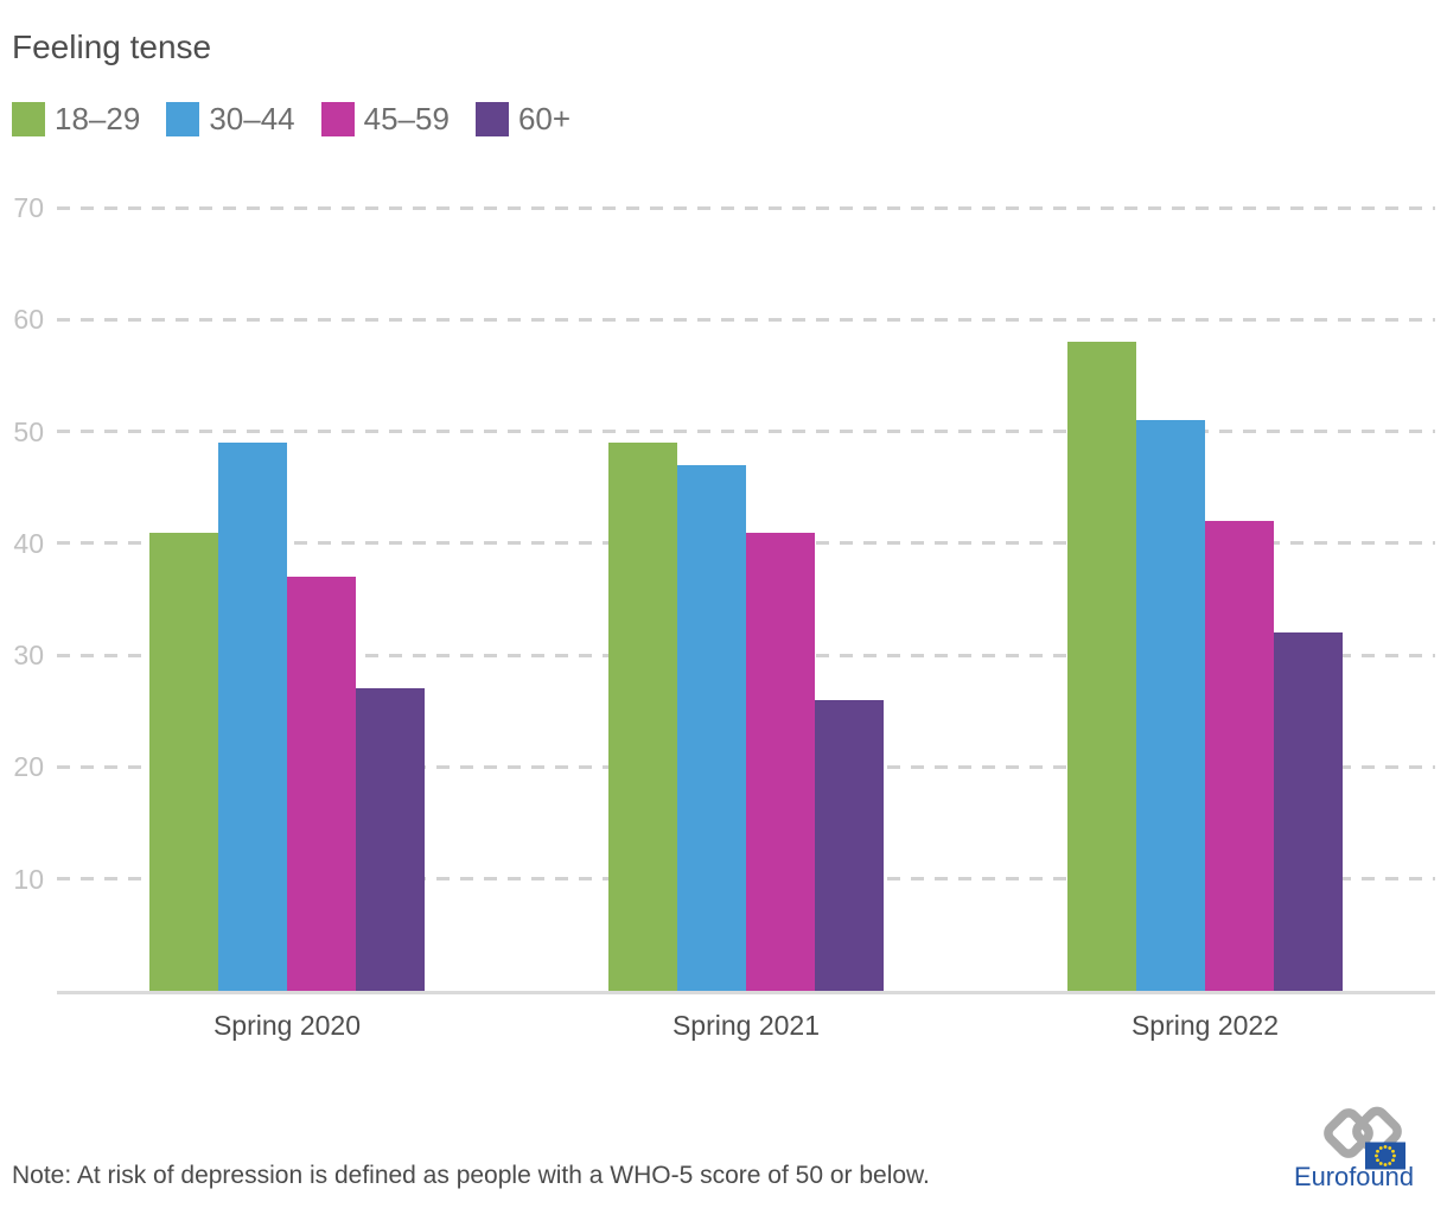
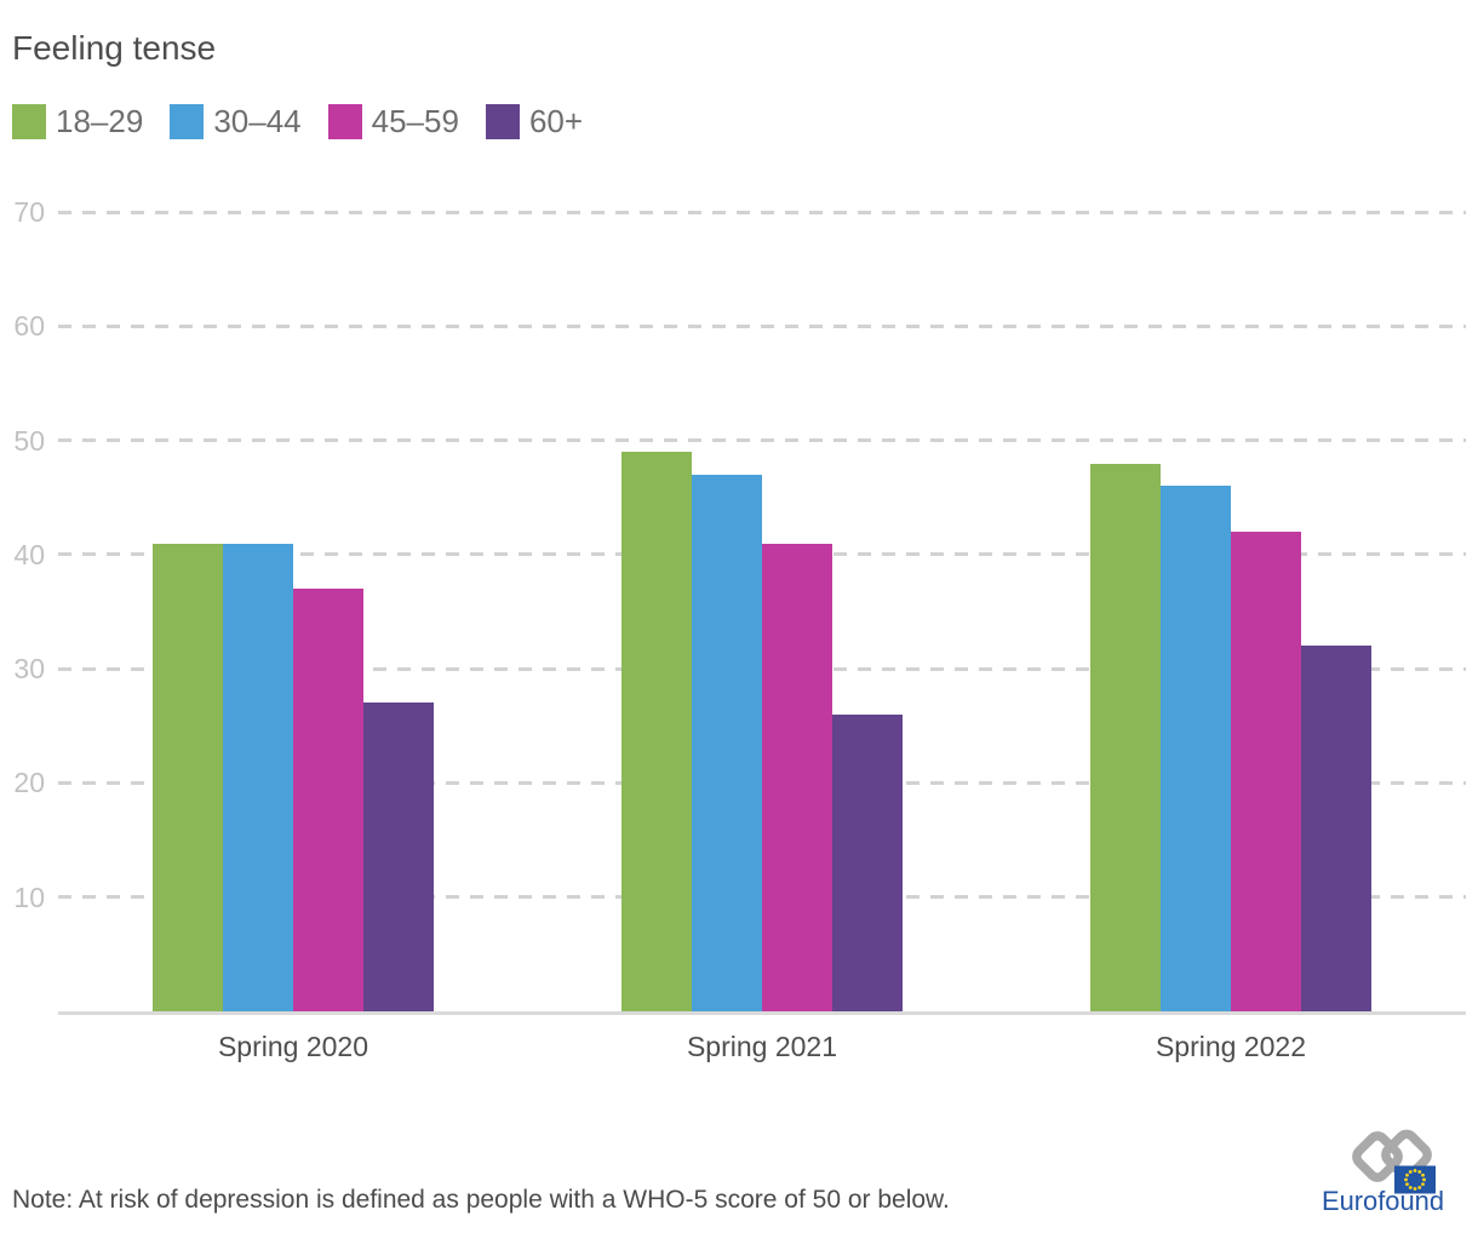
30–44/Spring 2020: 49 -> 41
18–29/Spring 2022: 58 -> 48
30–44/Spring 2022: 51 -> 46
